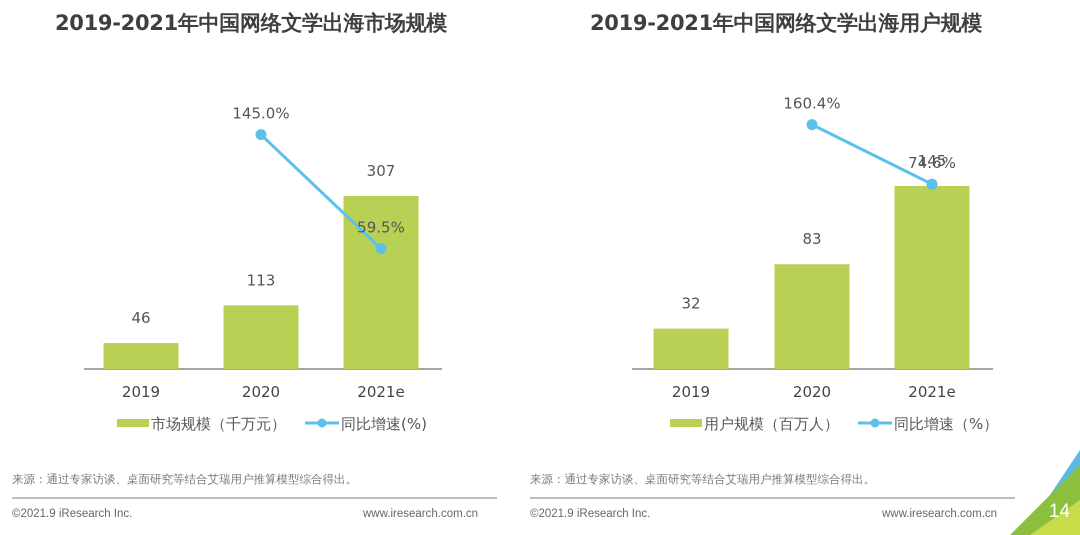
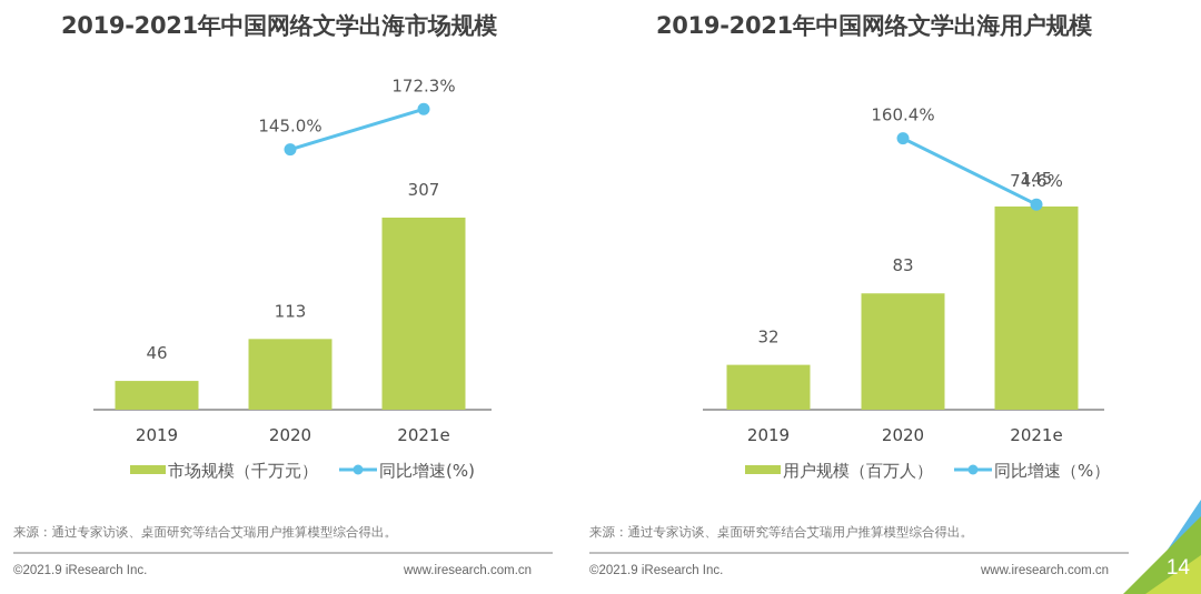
2019-2021年中国网络文学出海市场规模/同比增速(%)/2021e: 59.5% -> 172.3%
